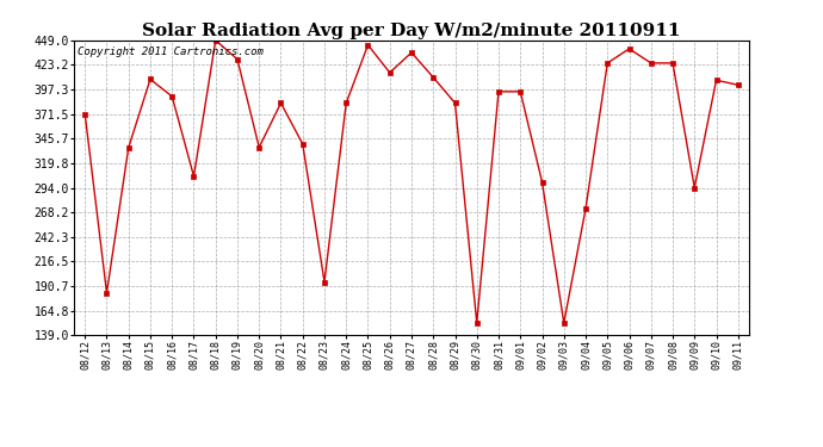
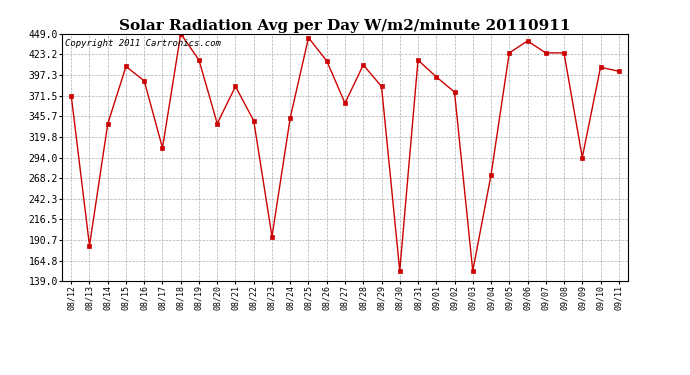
08/19: 429 -> 416
08/24: 383 -> 344
08/27: 436 -> 362
08/31: 395 -> 416
09/02: 300 -> 376
